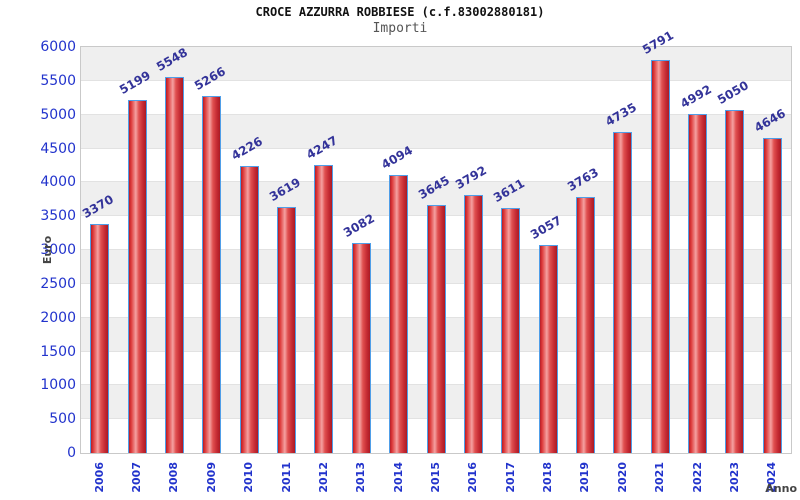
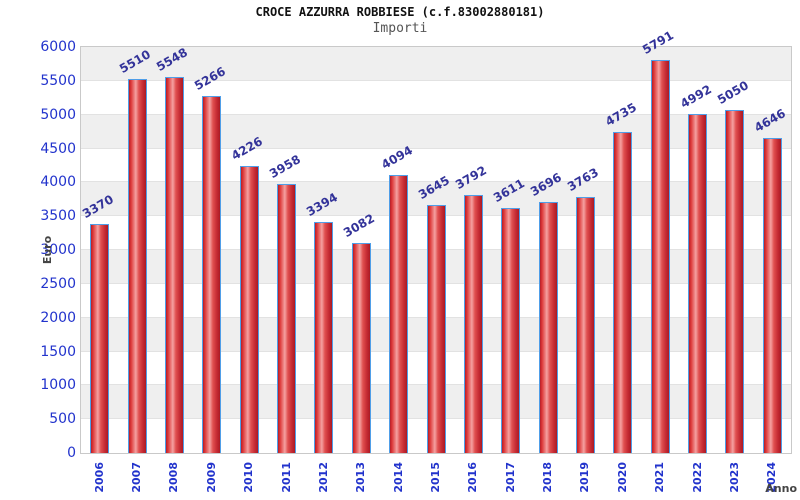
2007: 5199 -> 5510
2011: 3619 -> 3958
2012: 4247 -> 3394
2018: 3057 -> 3696
